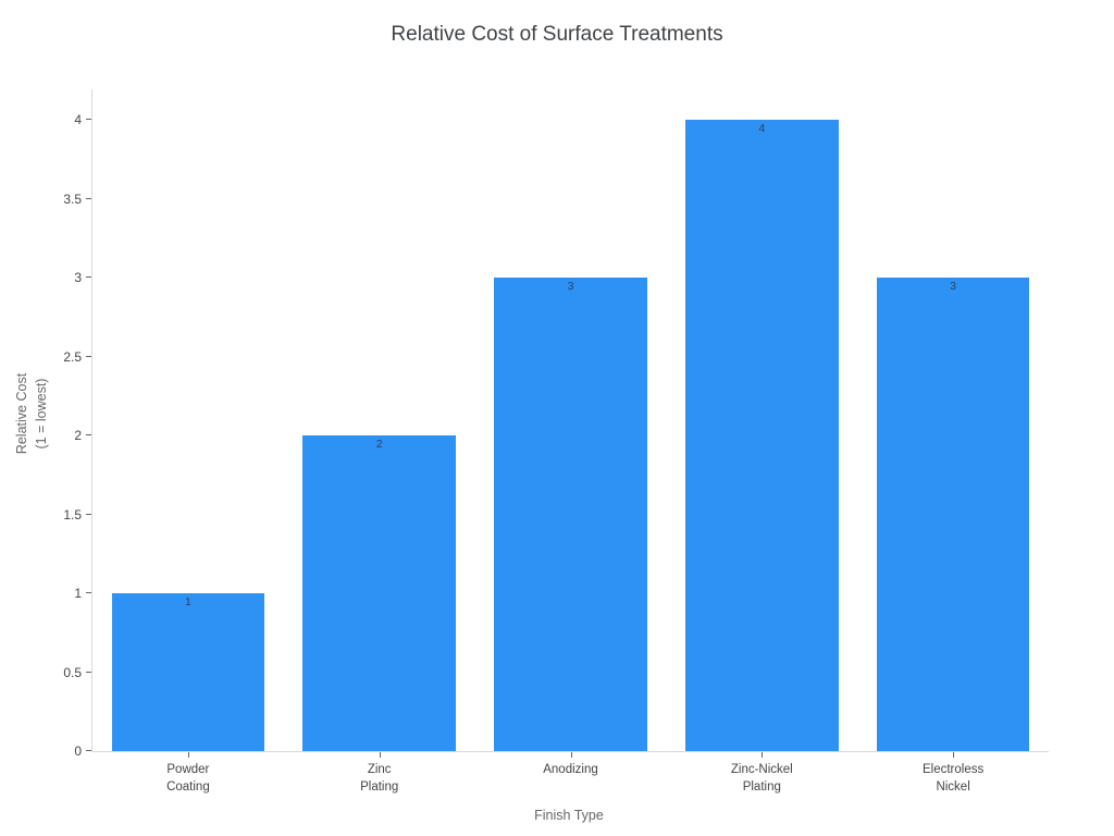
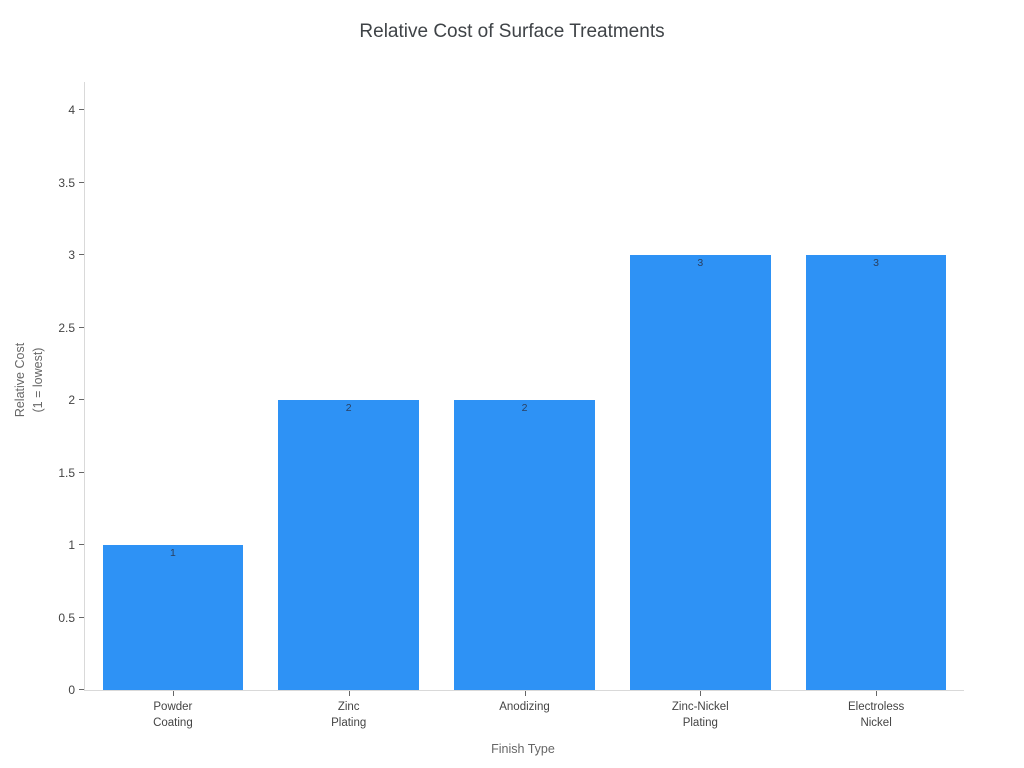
Anodizing: 3 -> 2
Zinc-Nickel Plating: 4 -> 3
